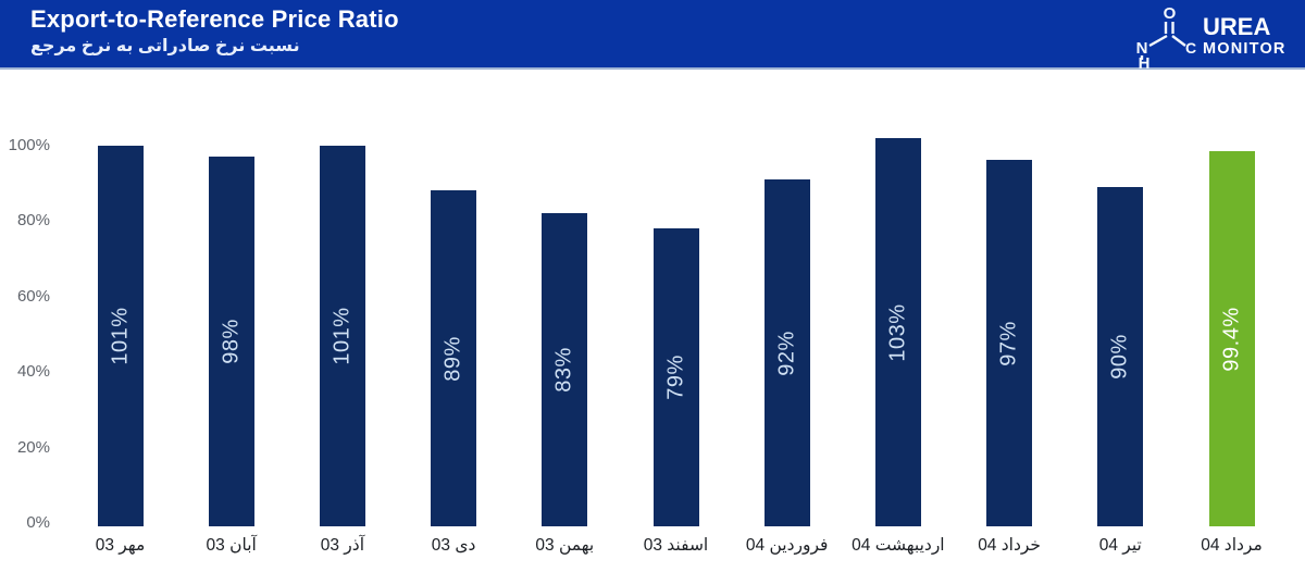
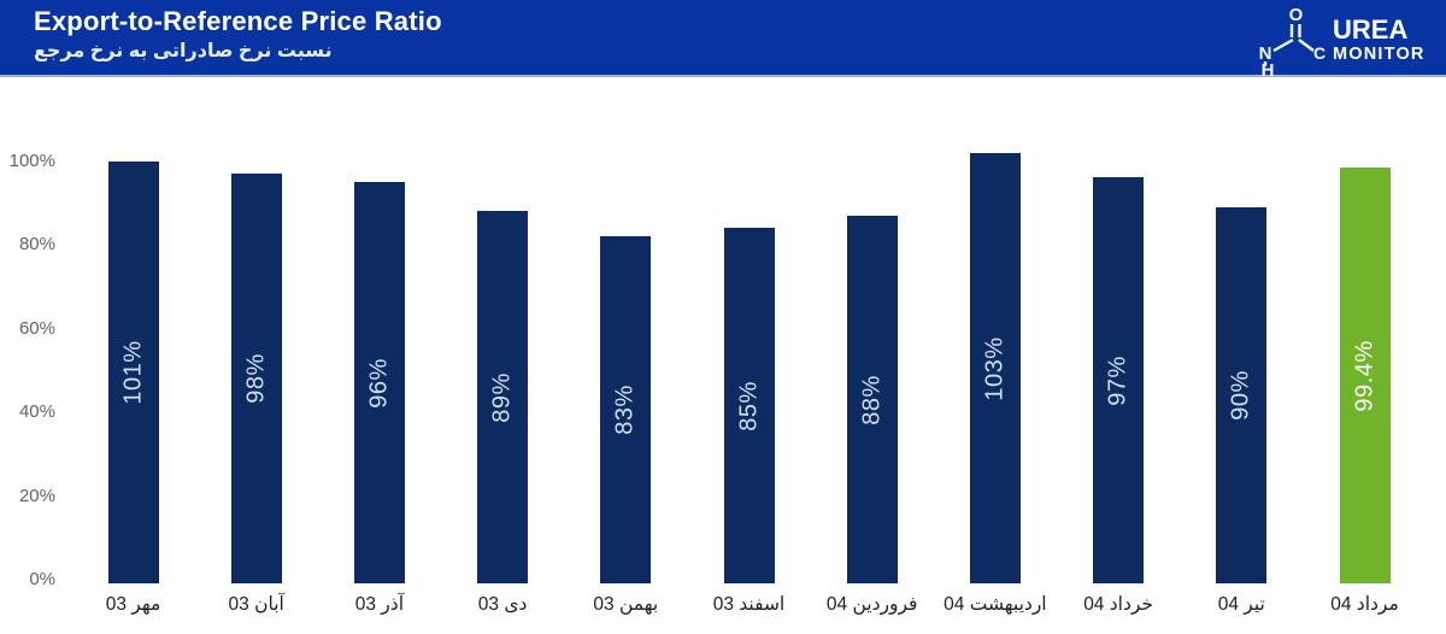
آذر 03: 101% -> 96%
اسفند 03: 79% -> 85%
فروردین 04: 92% -> 88%
